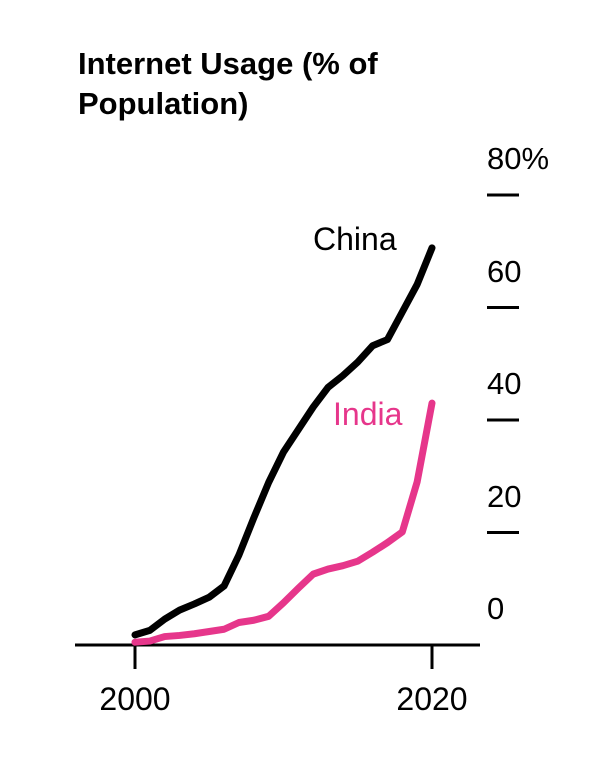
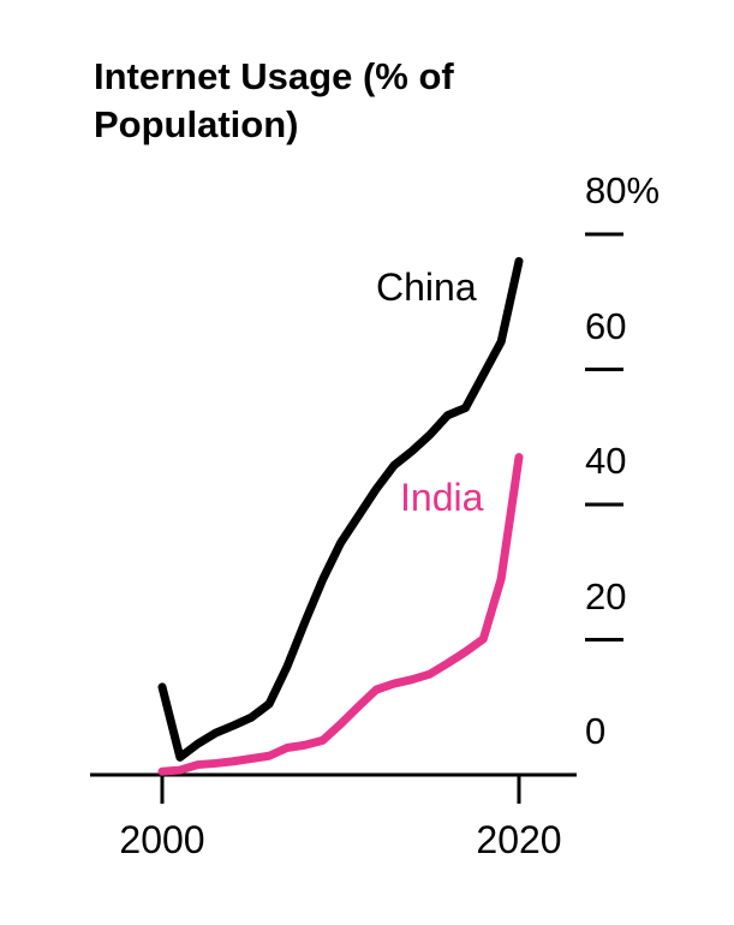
China/2000: 2% -> 13%
China/2020: 71% -> 76%
India/2020: 43% -> 47%
